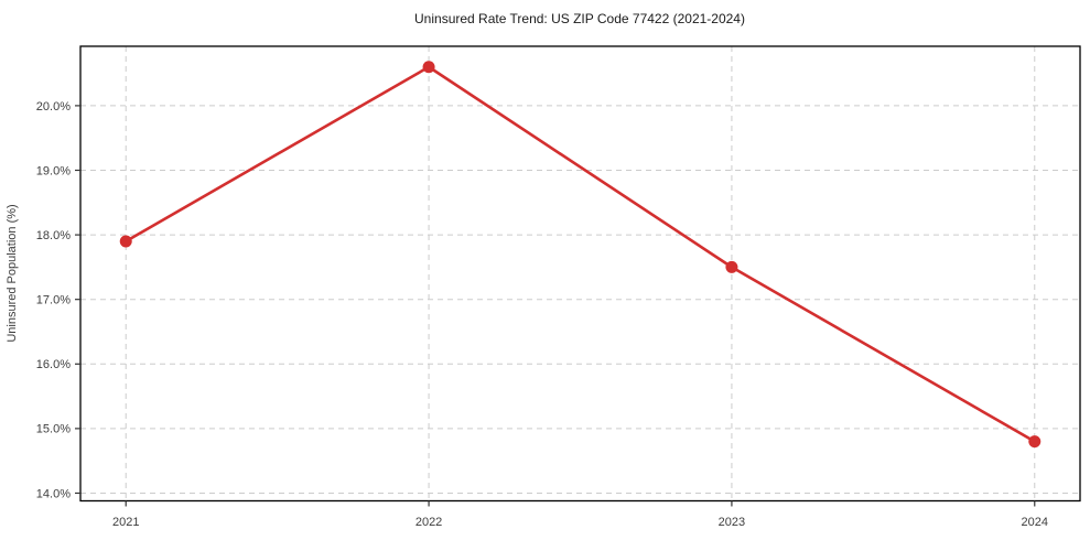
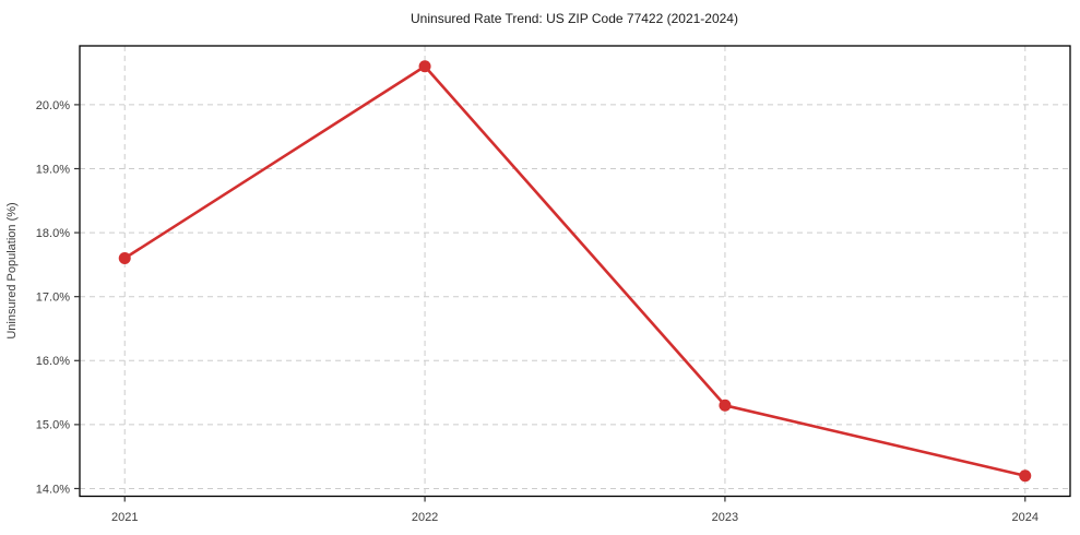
2021: 17.9% -> 17.6%
2023: 17.5% -> 15.3%
2024: 14.8% -> 14.2%
